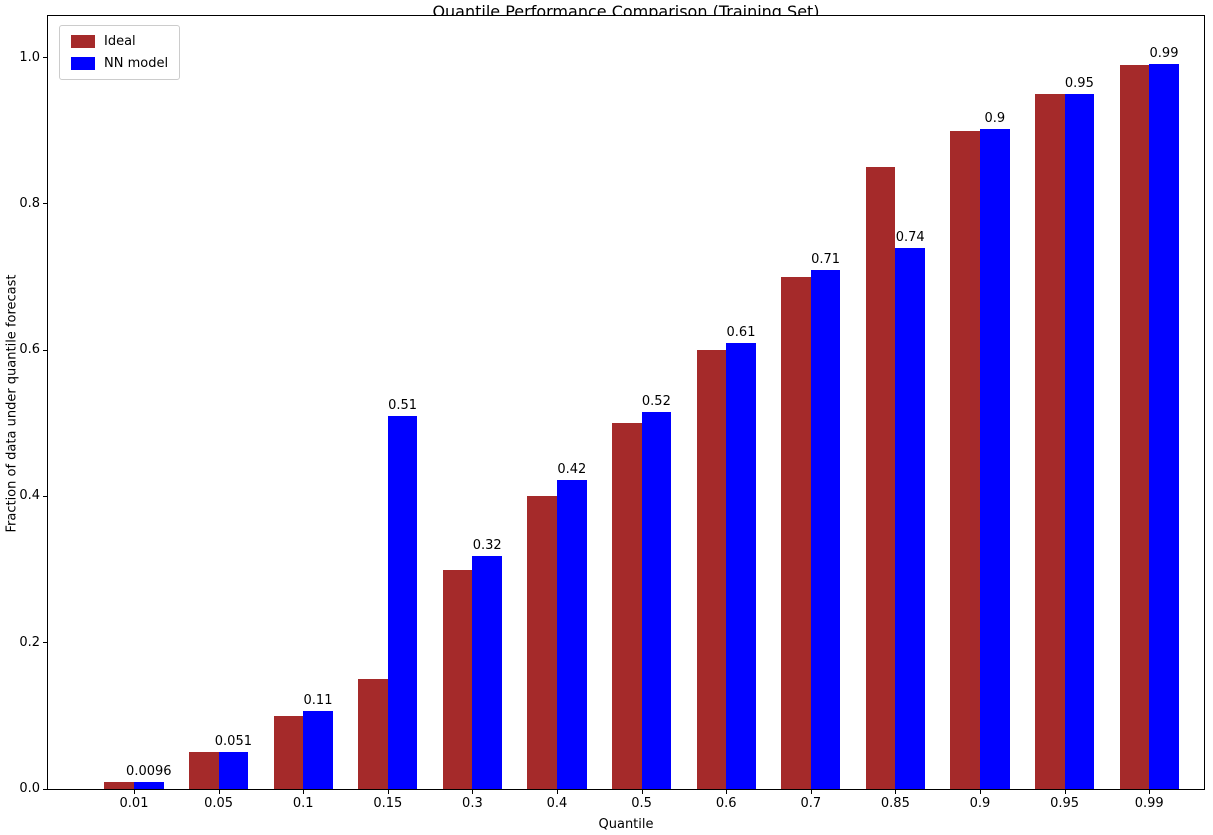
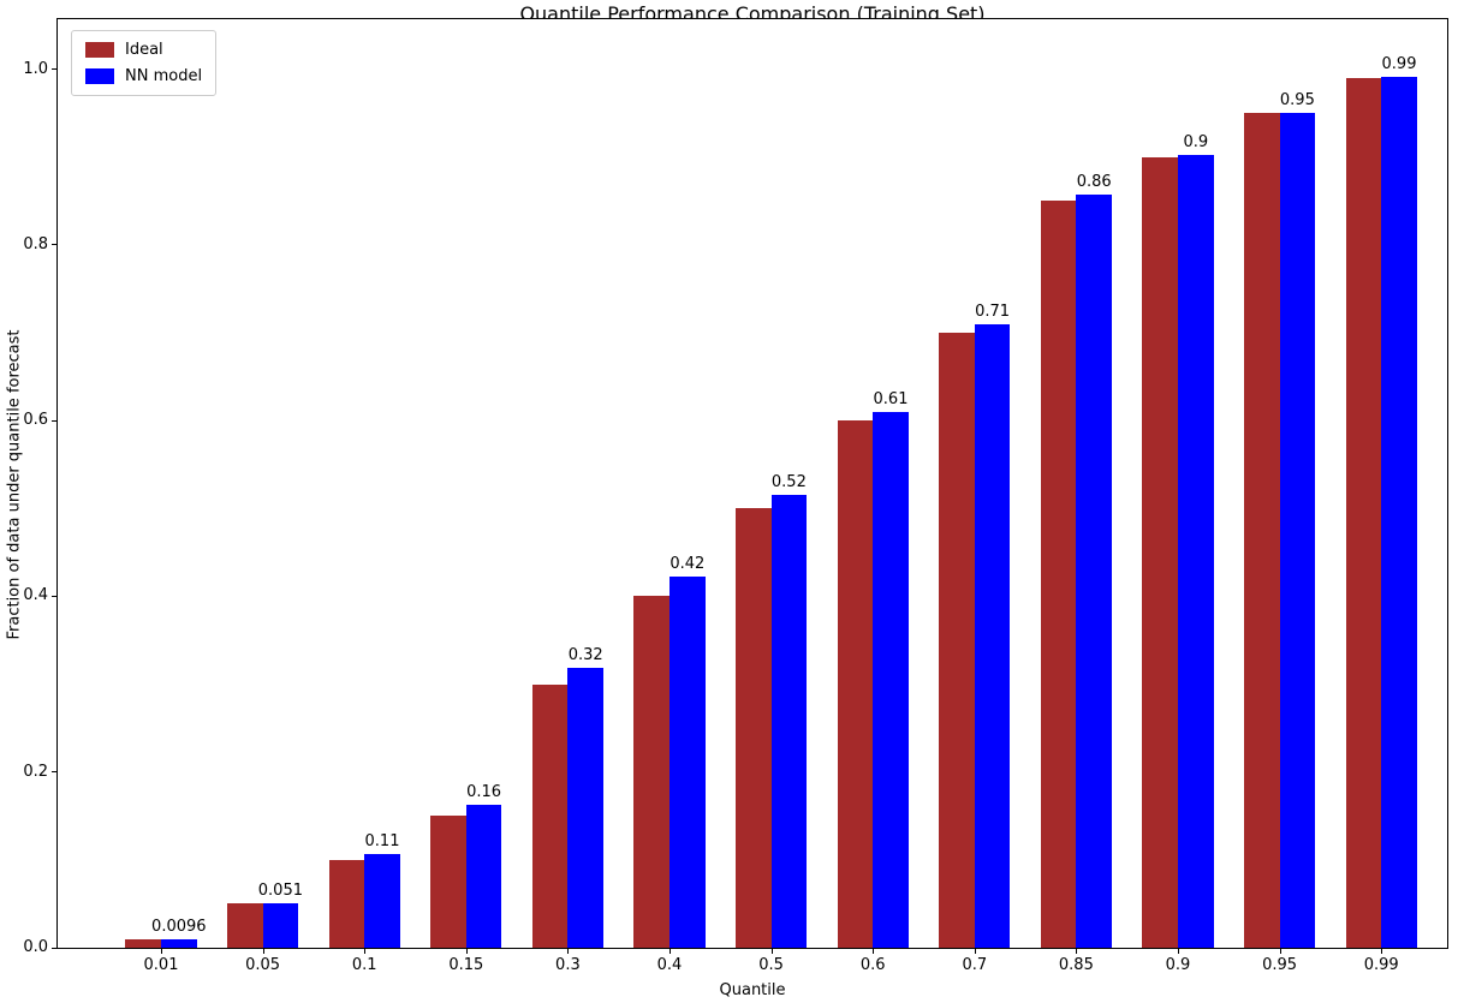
NN model/0.15: 0.51 -> 0.16
NN model/0.85: 0.74 -> 0.86
